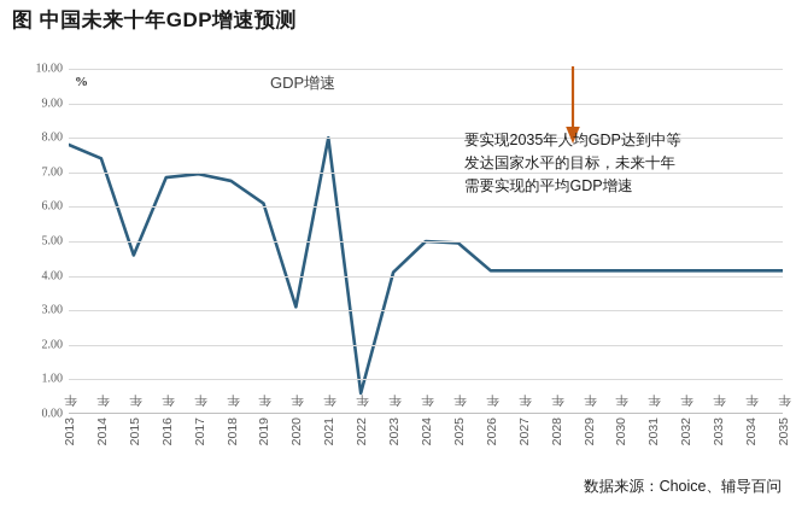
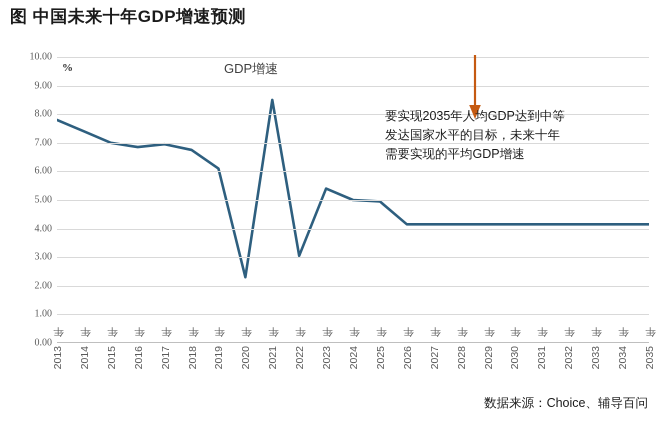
2015年: 4.6 -> 7.0
2020年: 3.1 -> 2.3
2021年: 8.0 -> 8.5
2022年: 0.6 -> 3.0
2023年: 4.1 -> 5.4
